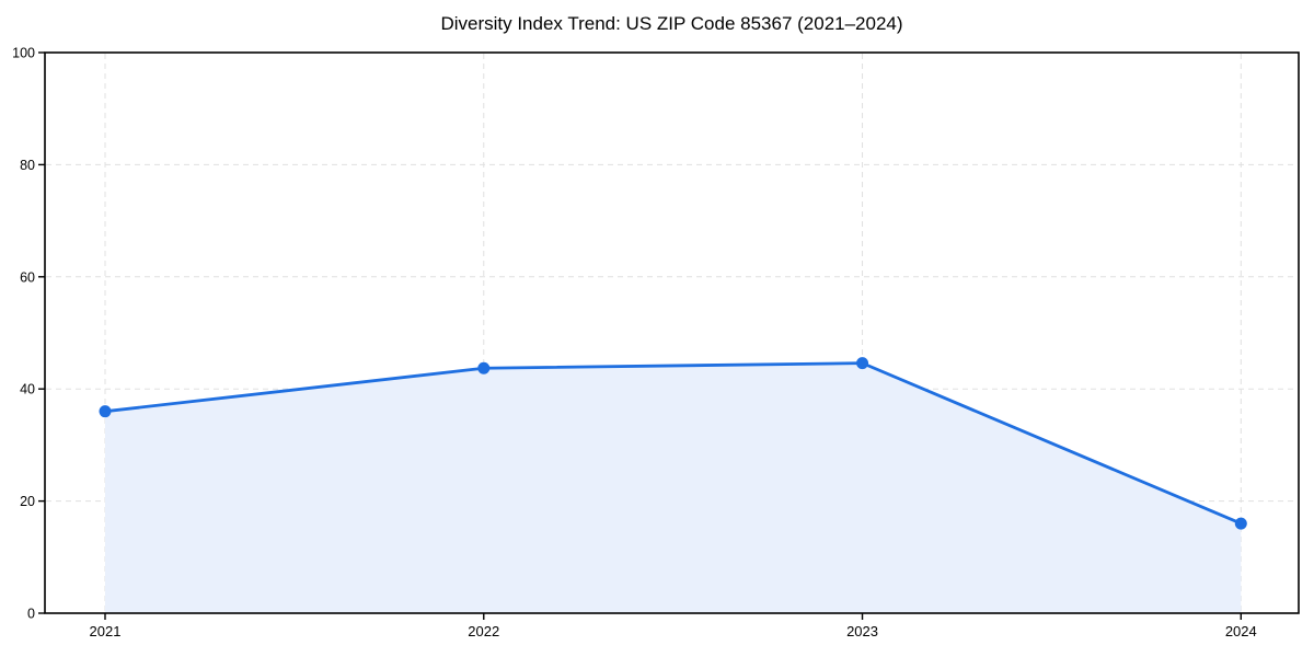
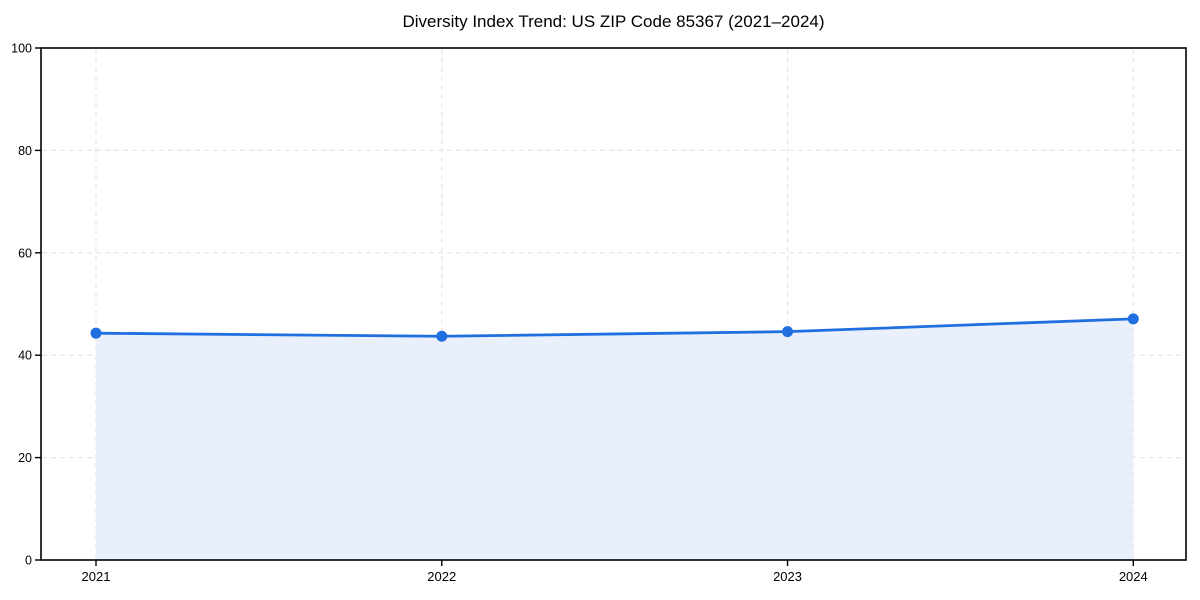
2021: 36 -> 44
2024: 16 -> 47
